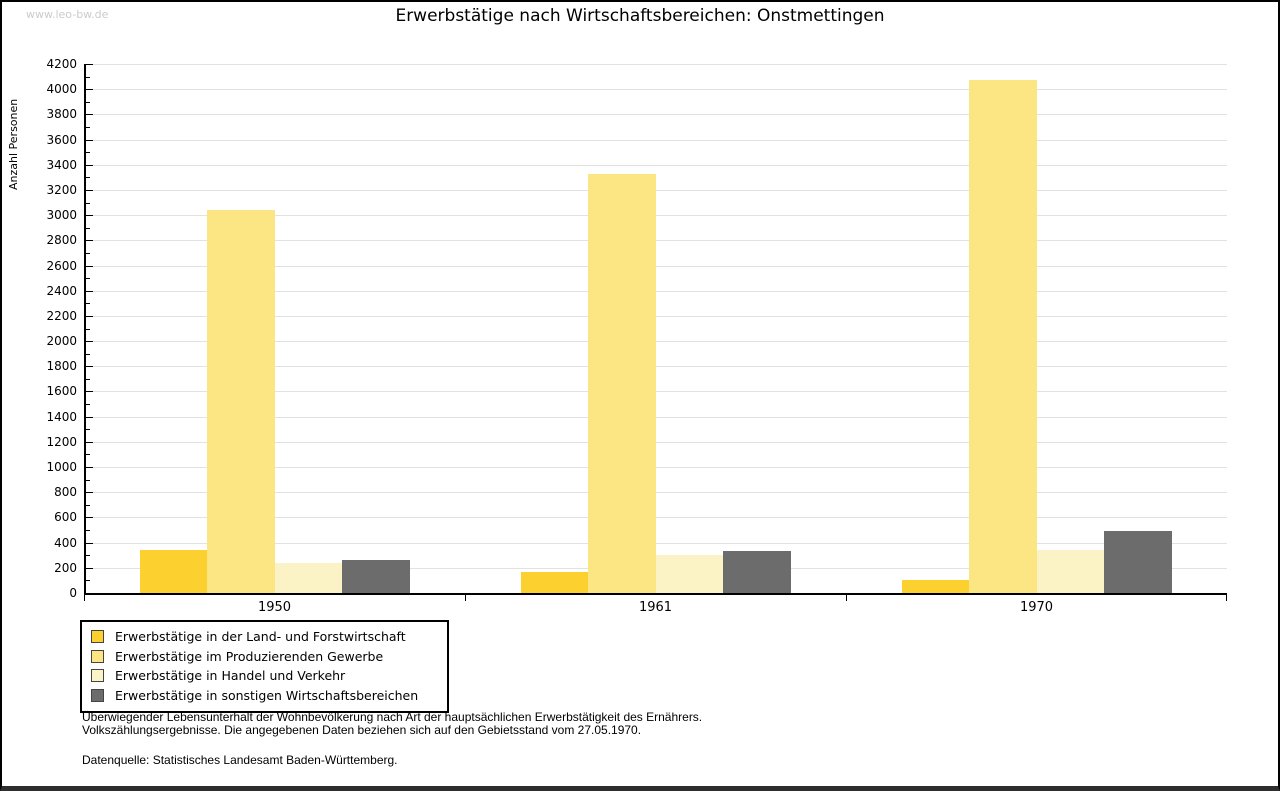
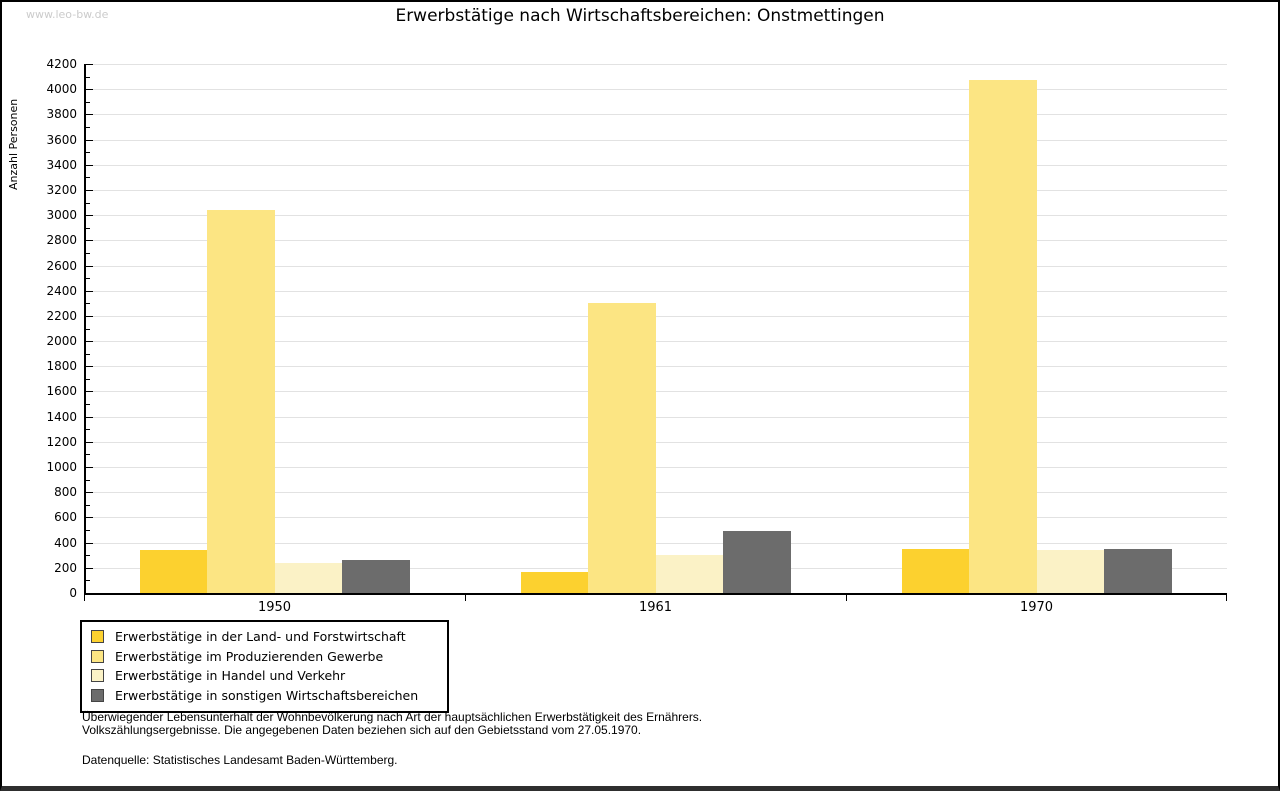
Erwerbstätige im Produzierenden Gewerbe/1961: 3330 -> 2300
Erwerbstätige in sonstigen Wirtschaftsbereichen/1961: 330 -> 490
Erwerbstätige in der Land- und Forstwirtschaft/1970: 100 -> 350
Erwerbstätige in sonstigen Wirtschaftsbereichen/1970: 490 -> 350
